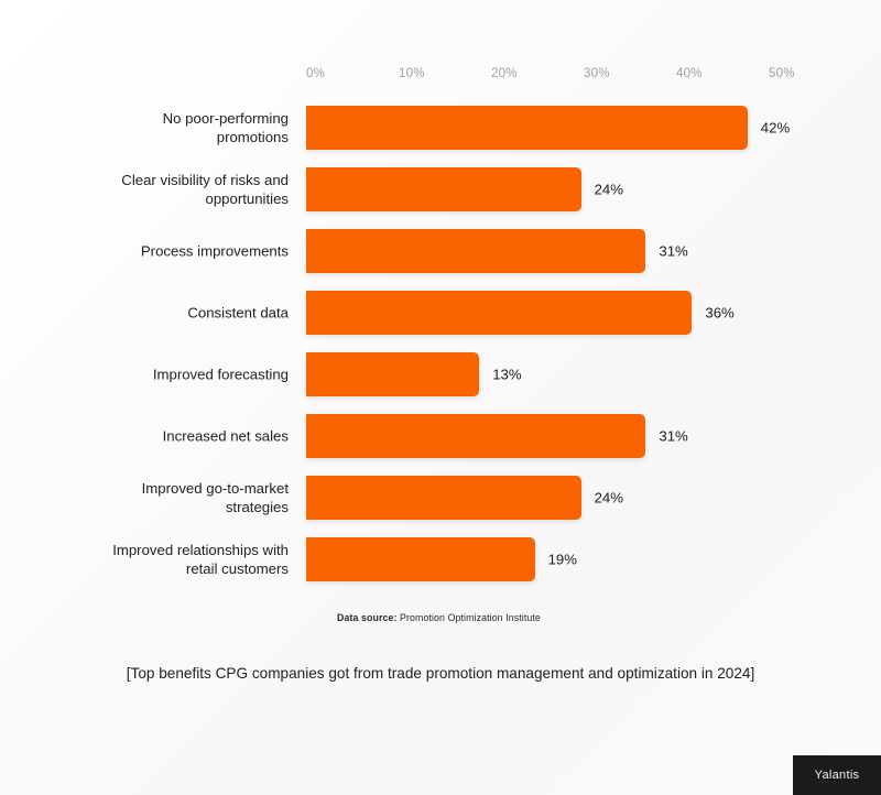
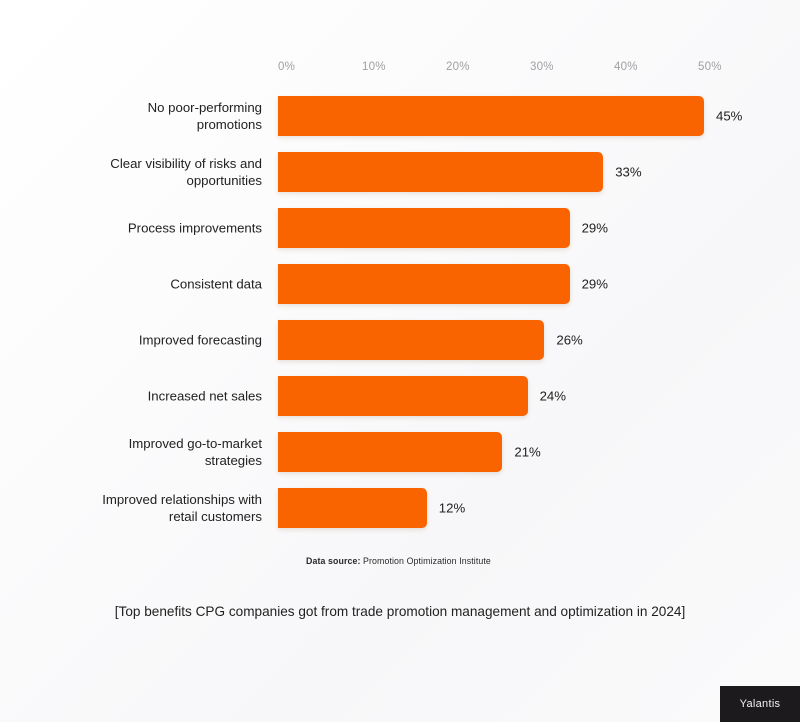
No poor-performing promotions: 42% -> 45%
Clear visibility of risks and opportunities: 24% -> 33%
Process improvements: 31% -> 29%
Consistent data: 36% -> 29%
Improved forecasting: 13% -> 26%
Increased net sales: 31% -> 24%
Improved go-to-market strategies: 24% -> 21%
Improved relationships with retail customers: 19% -> 12%
